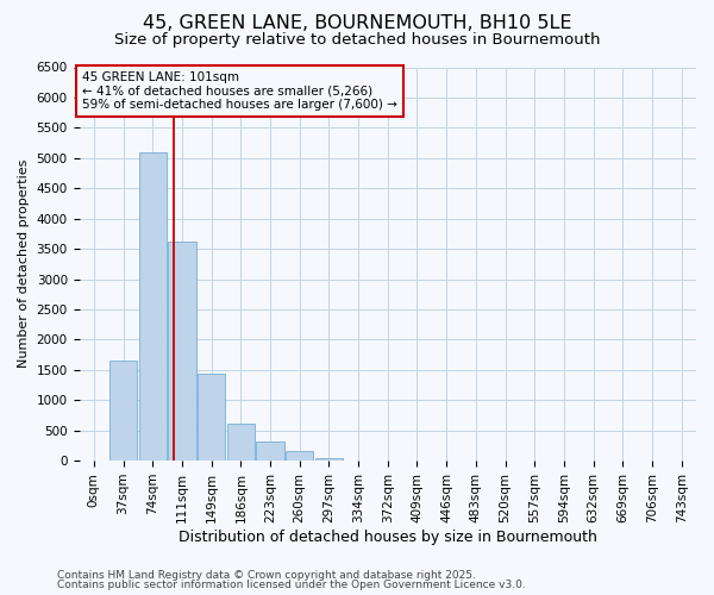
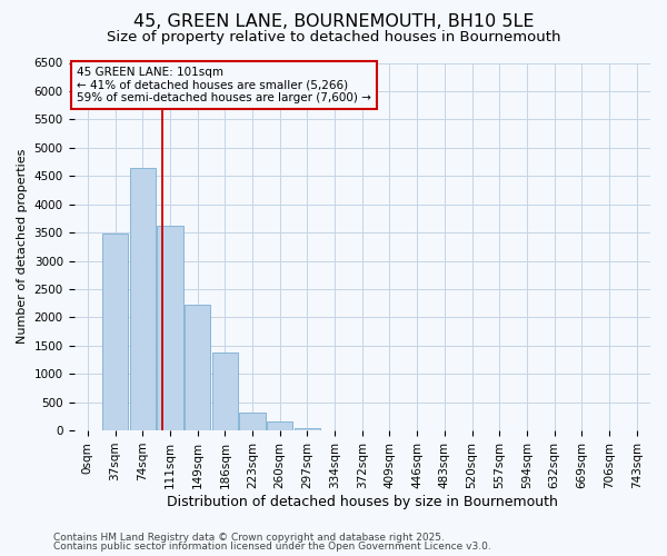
37sqm: 1650 -> 3480
74sqm: 5100 -> 4640
149sqm: 1430 -> 2220
186sqm: 620 -> 1380
